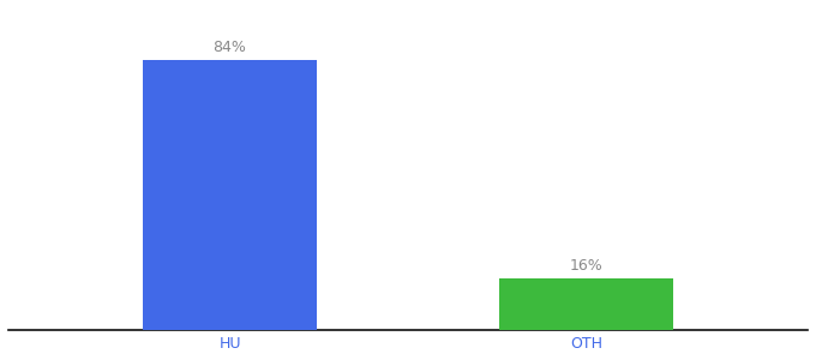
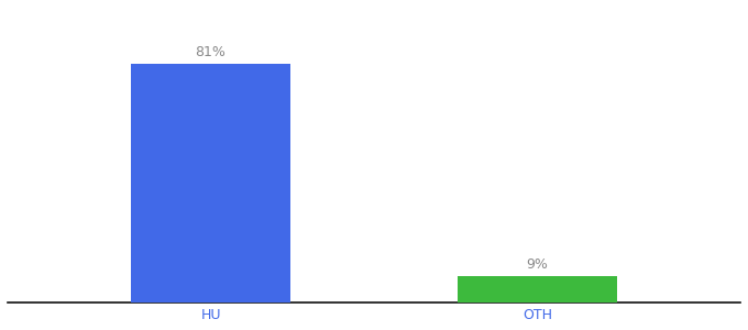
HU: 84% -> 81%
OTH: 16% -> 9%
